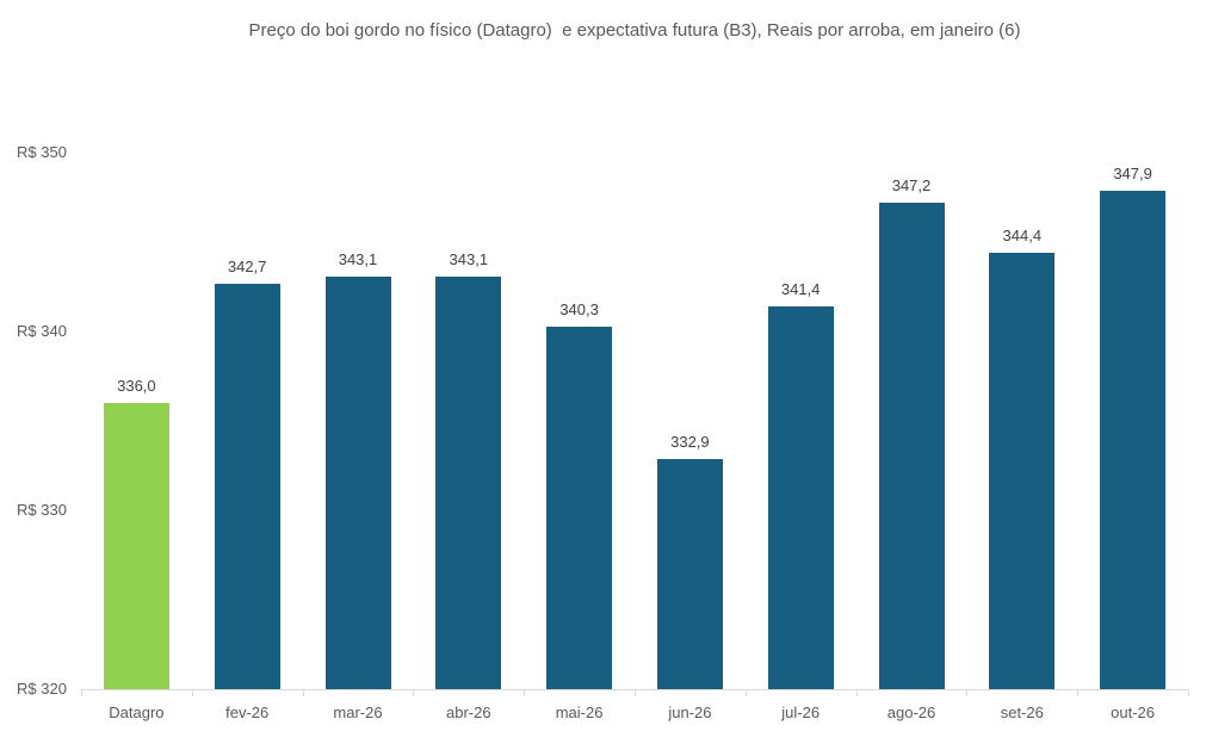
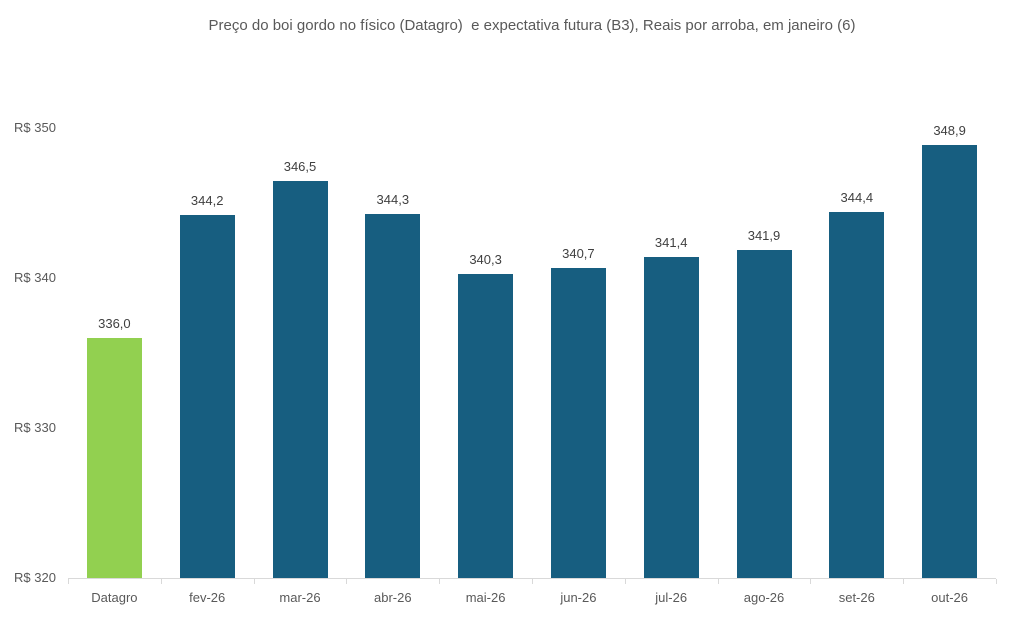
fev-26: 342,7 -> 344,2
mar-26: 343,1 -> 346,5
abr-26: 343,1 -> 344,3
jun-26: 332,9 -> 340,7
ago-26: 347,2 -> 341,9
out-26: 347,9 -> 348,9
